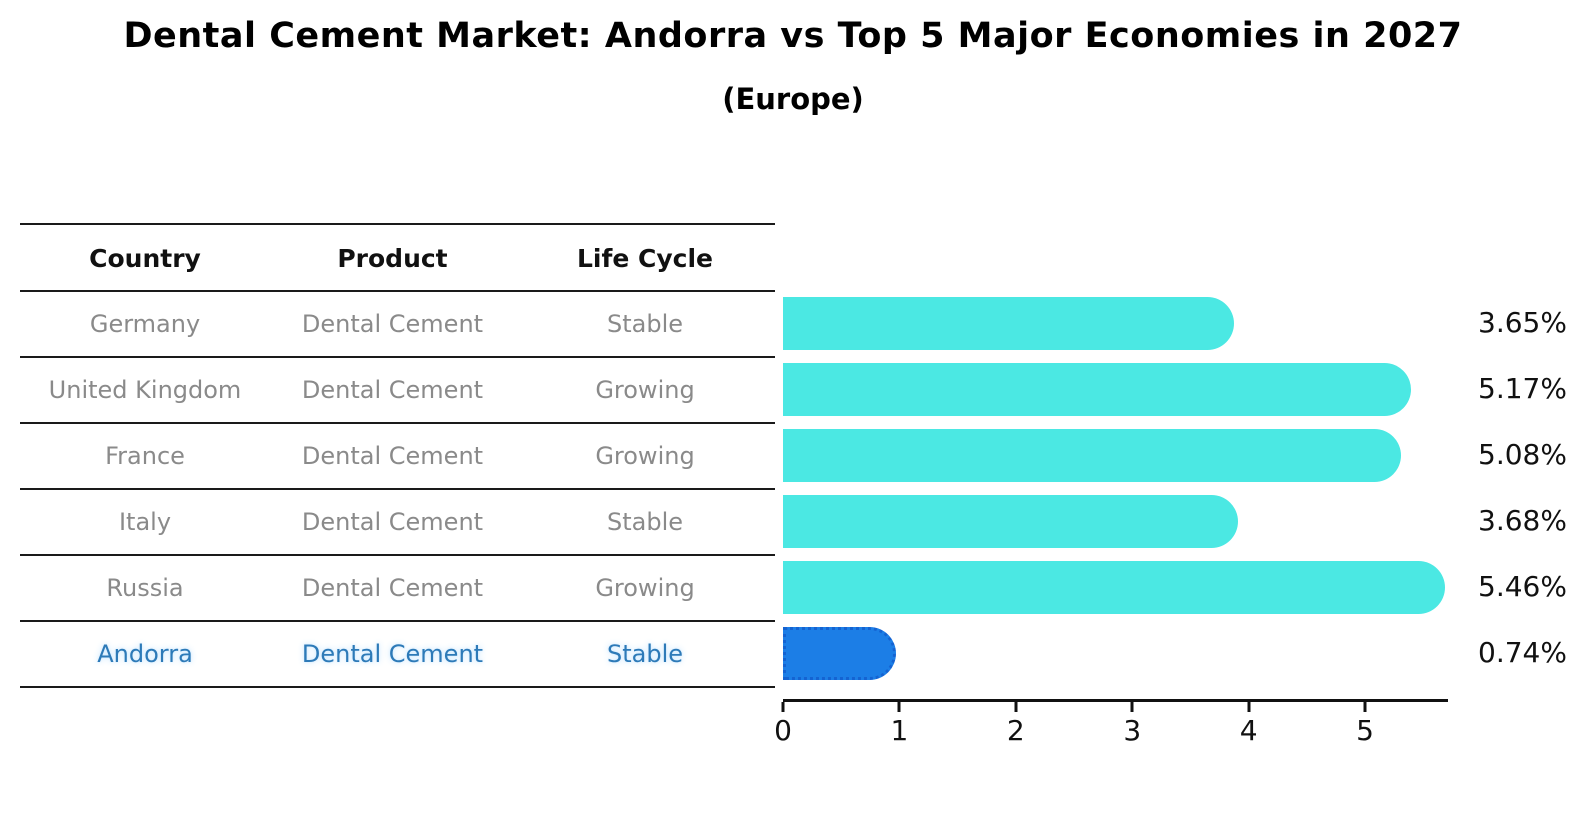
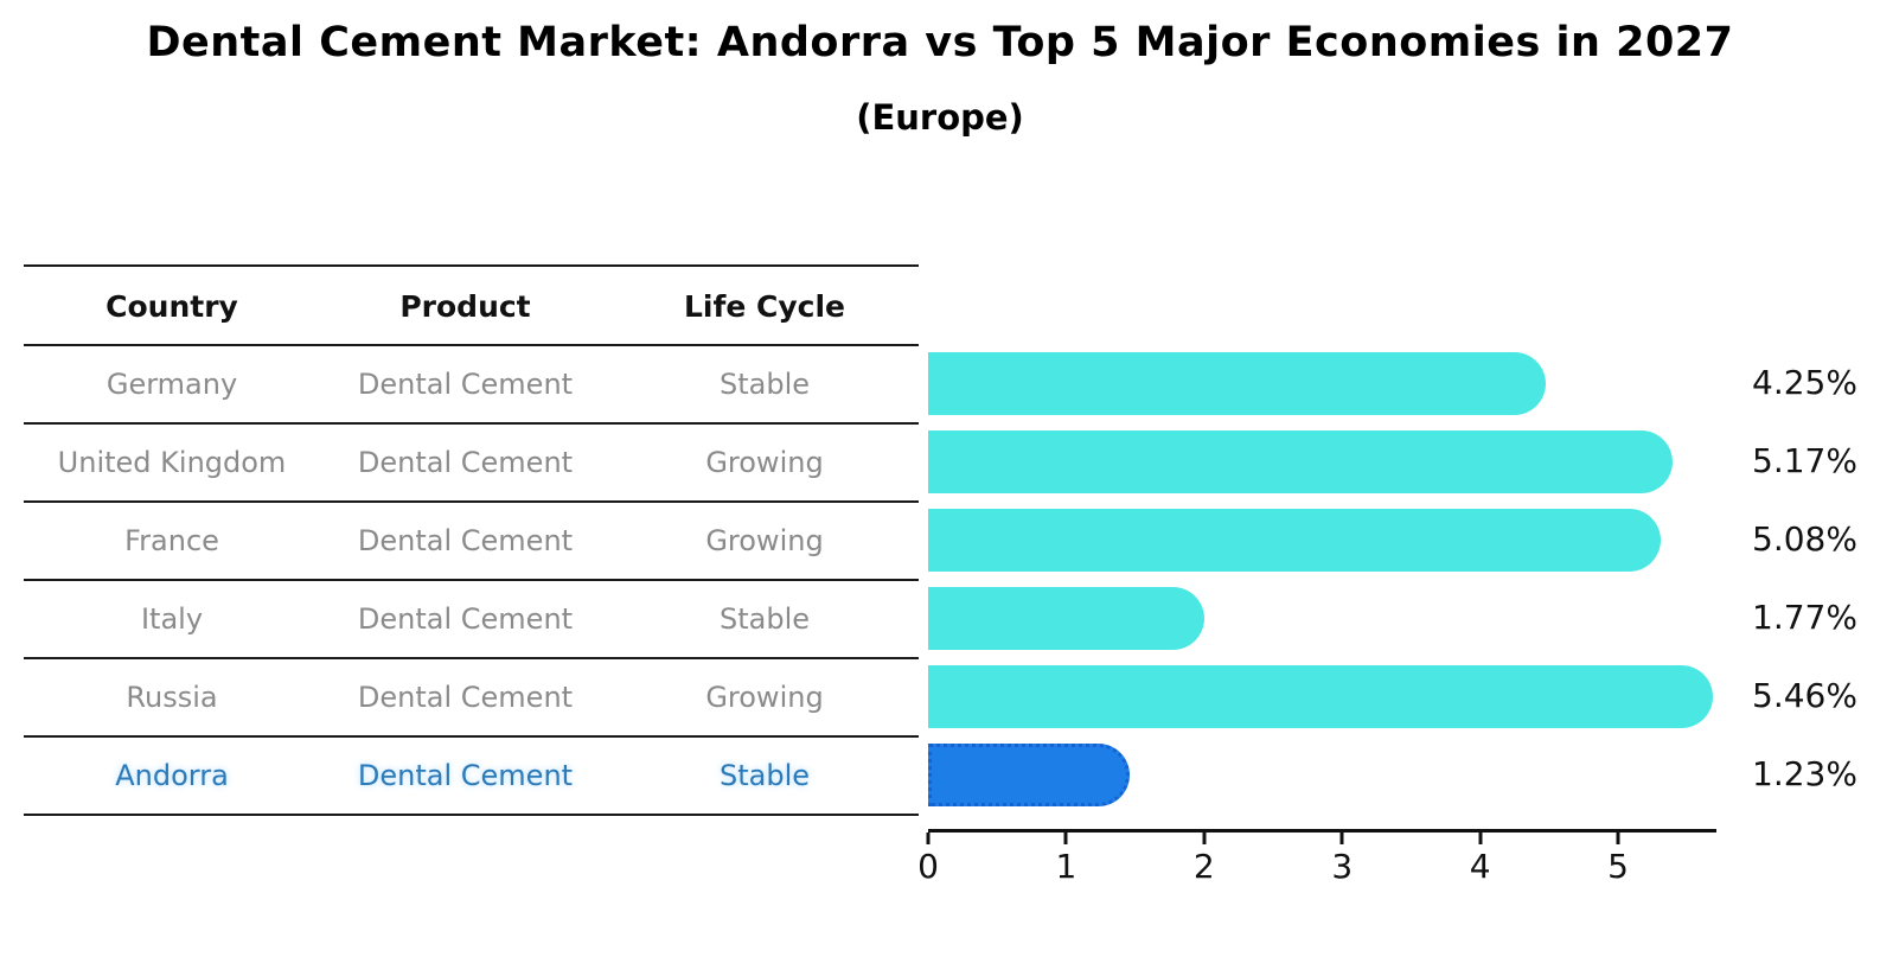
Germany: 3.65% -> 4.25%
Italy: 3.68% -> 1.77%
Andorra: 0.74% -> 1.23%
